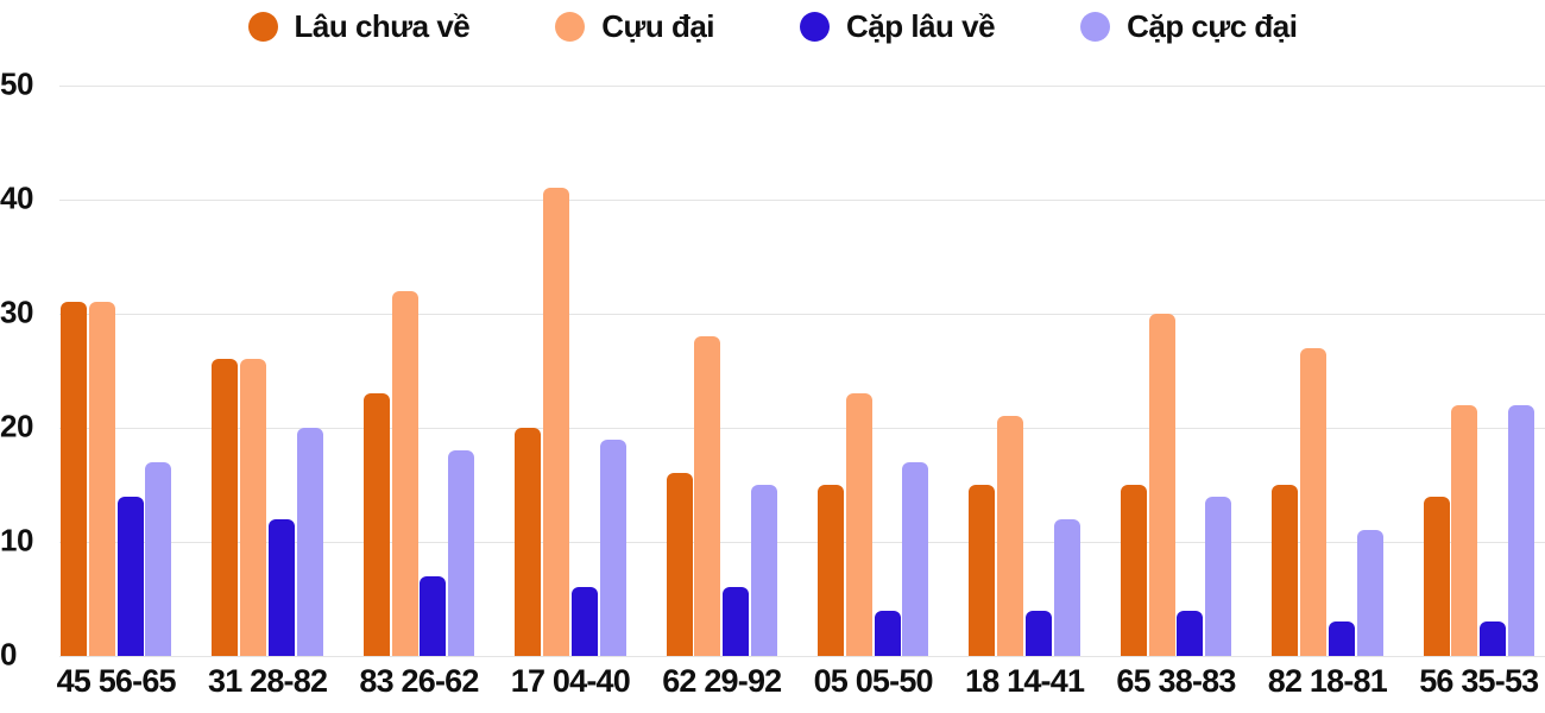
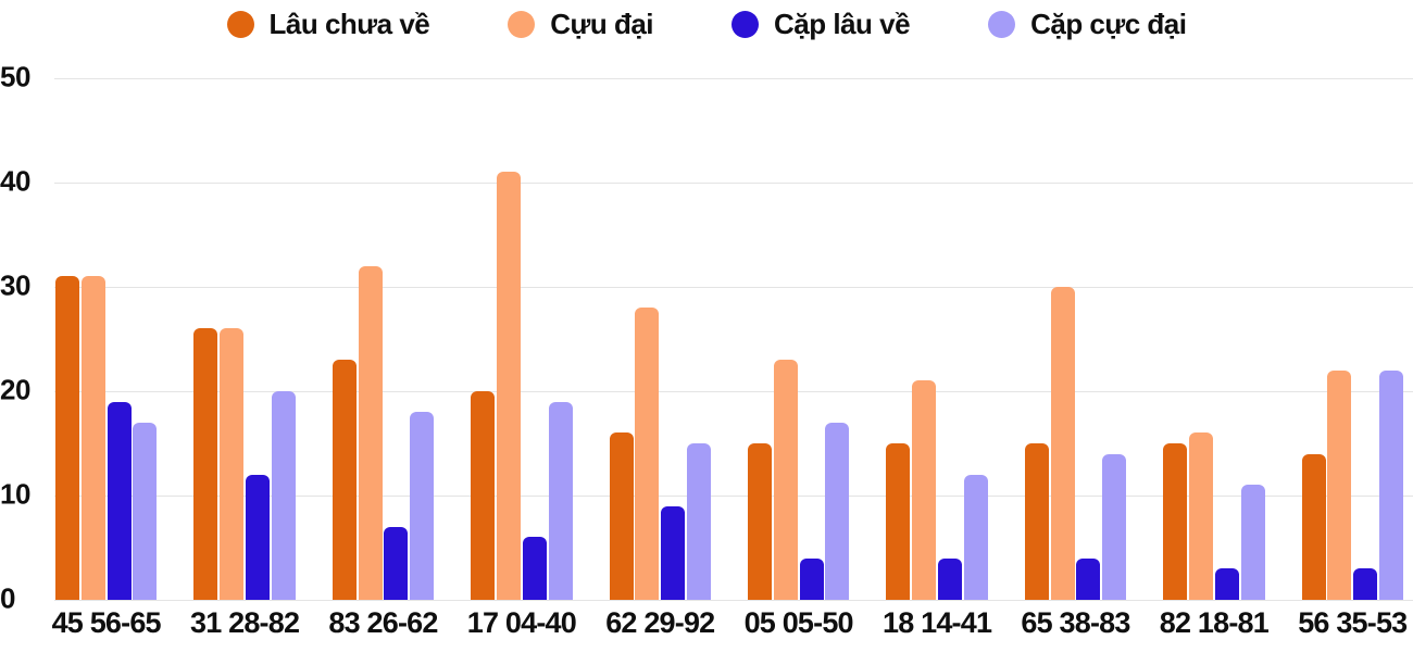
Cặp lâu về/45 56-65: 14 -> 19
Cặp lâu về/62 29-92: 6 -> 9
Cựu đại/82 18-81: 27 -> 16
